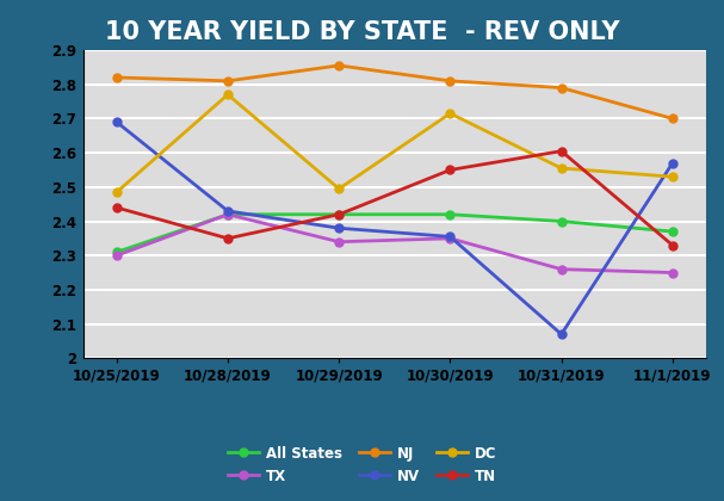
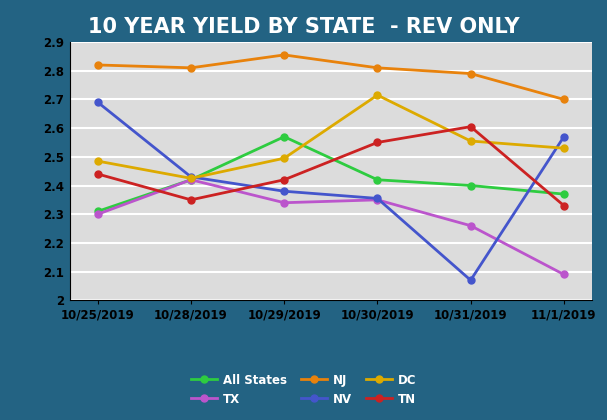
DC/10/28/2019: 2.770 -> 2.425
All States/10/29/2019: 2.42 -> 2.57
TX/11/1/2019: 2.25 -> 2.09
